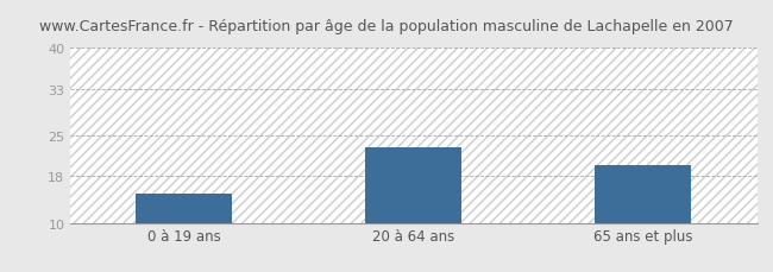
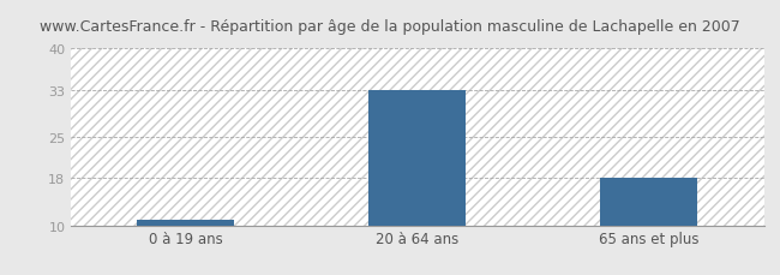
0 à 19 ans: 15 -> 11
20 à 64 ans: 23 -> 33
65 ans et plus: 20 -> 18
